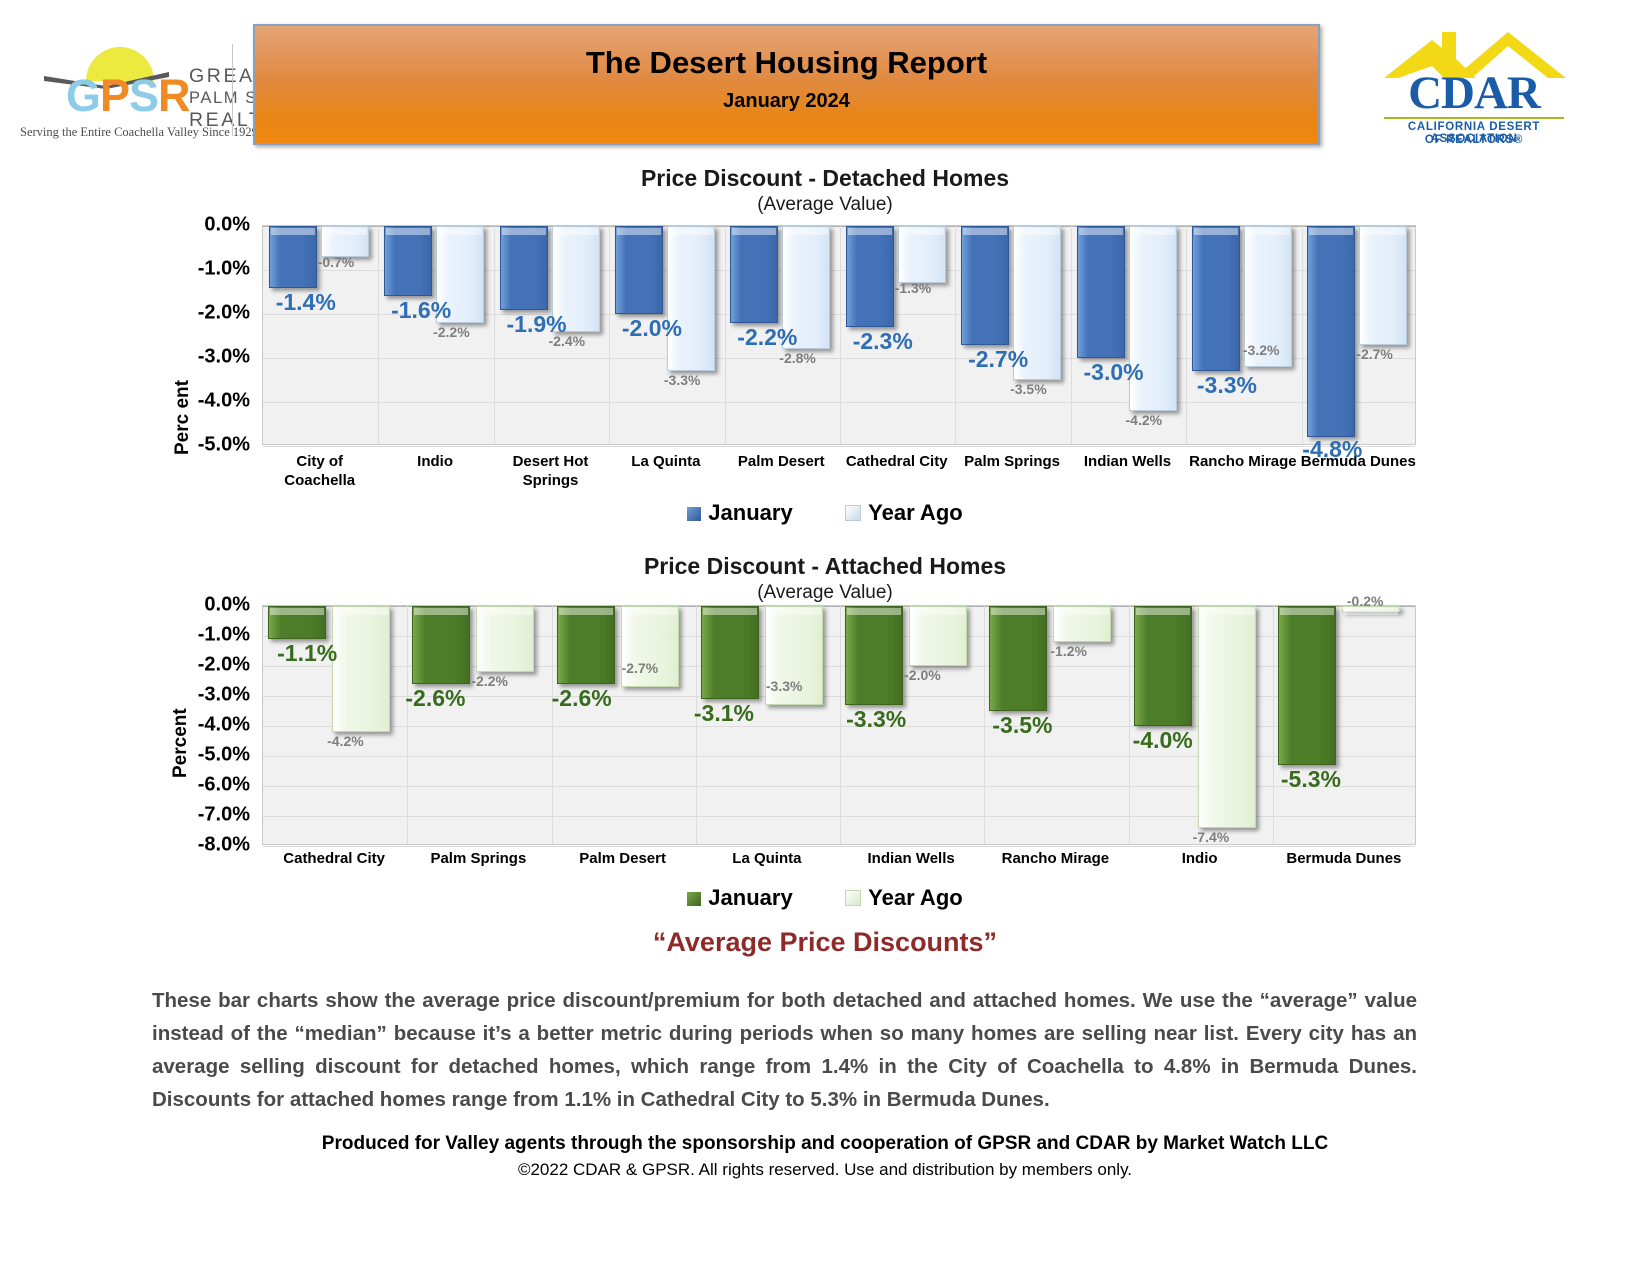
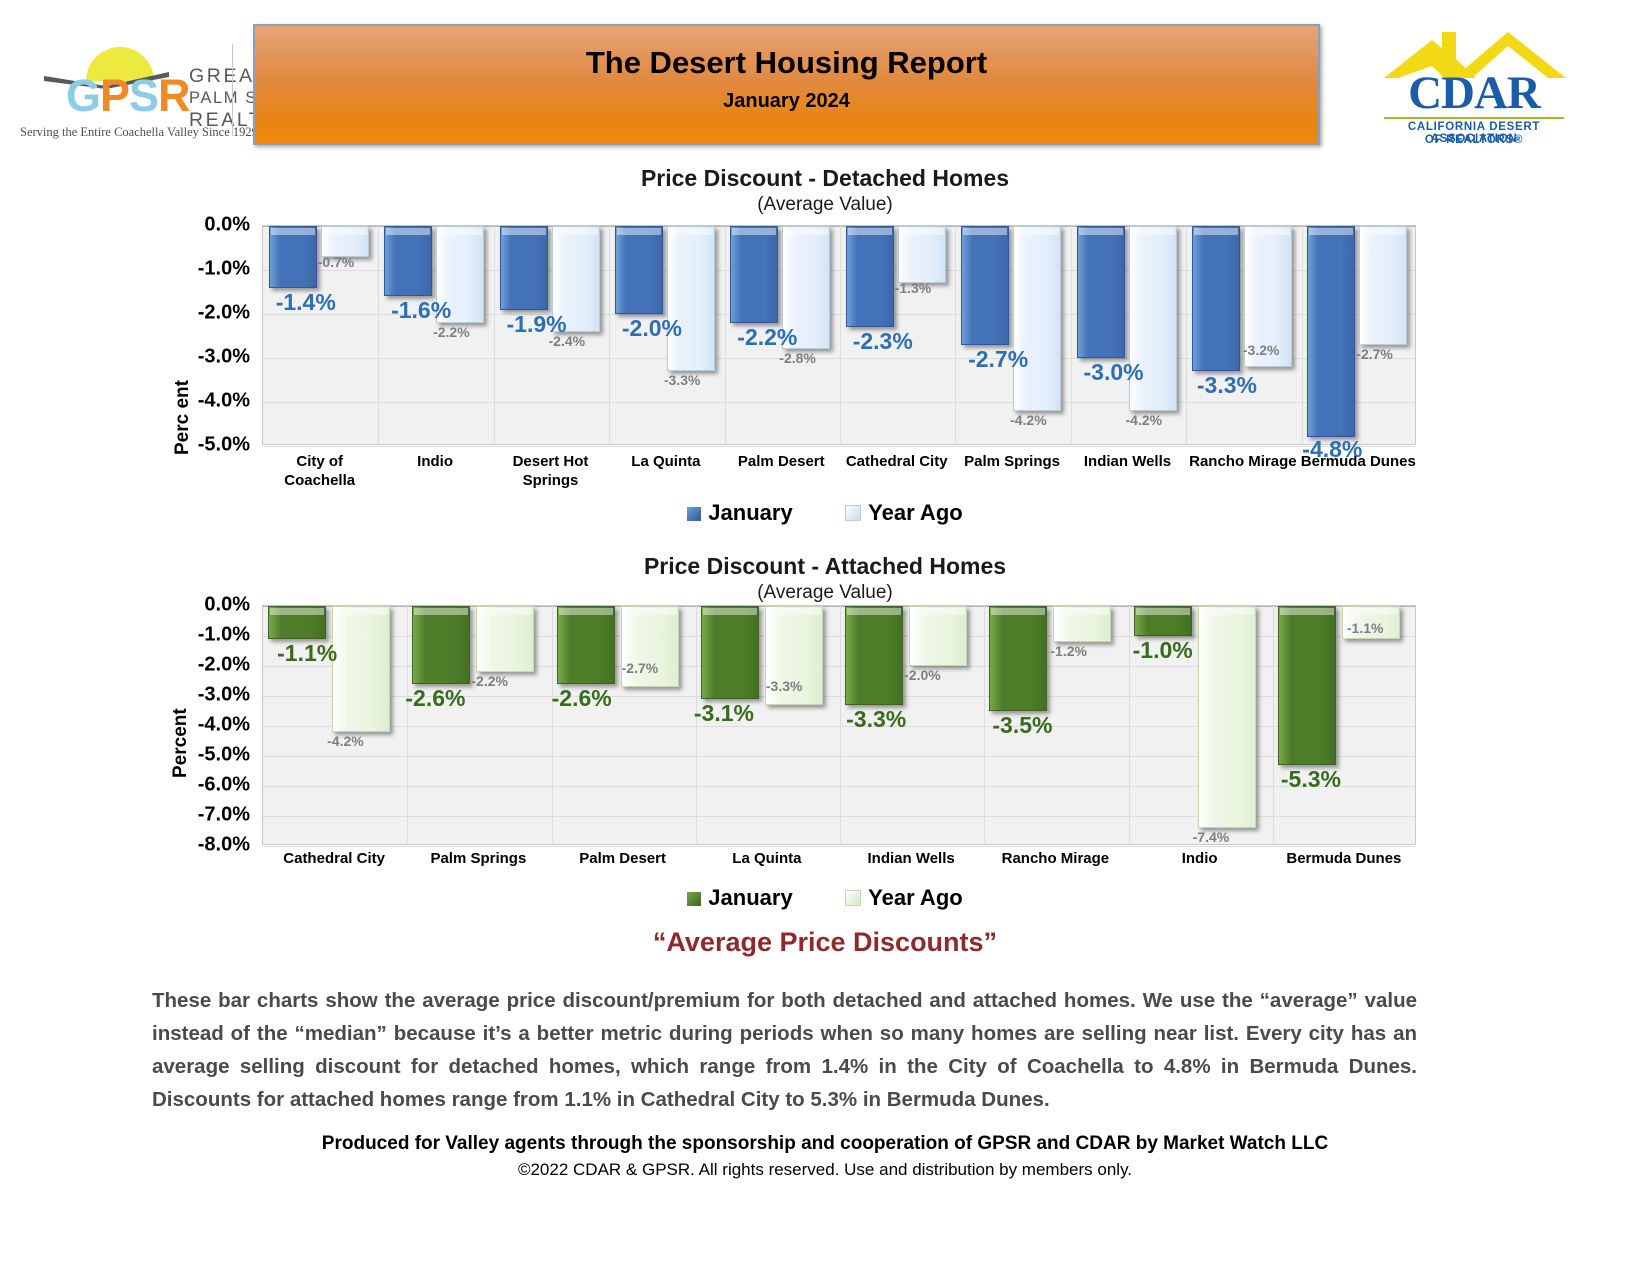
Price Discount - Detached Homes/Year Ago/Palm Springs: -3.5% -> -4.2%
Price Discount - Attached Homes/January/Indio: -4.0% -> -1.0%
Price Discount - Attached Homes/Year Ago/Bermuda Dunes: -0.2% -> -1.1%
